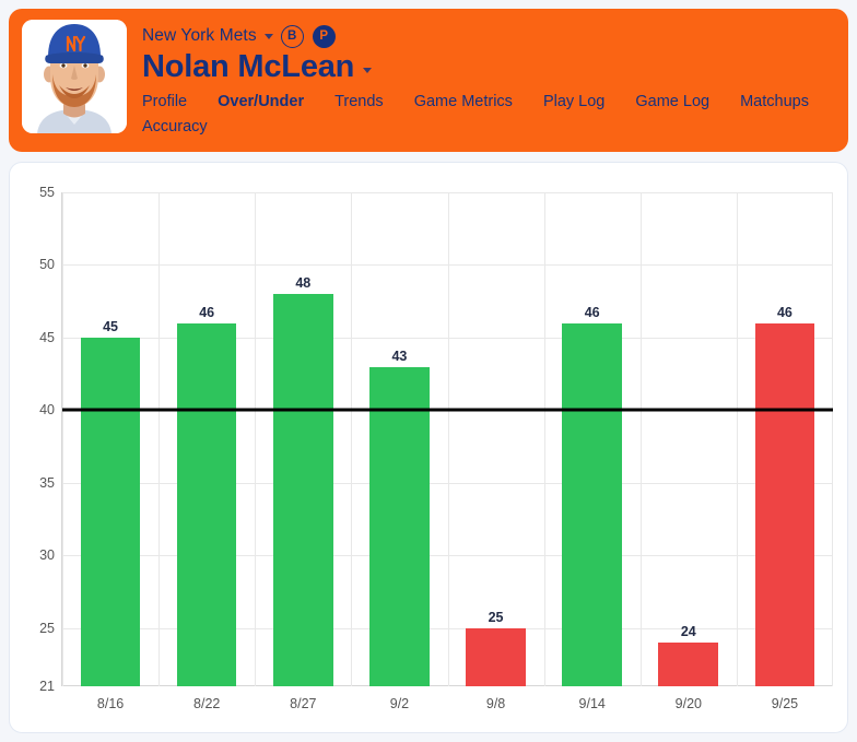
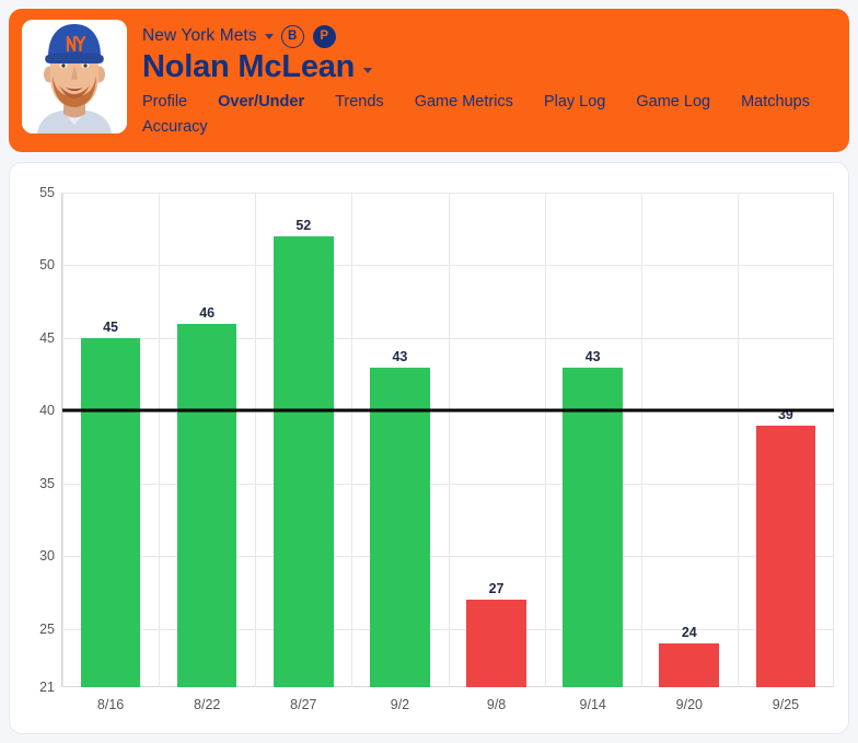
8/27: 48 -> 52
9/8: 25 -> 27
9/14: 46 -> 43
9/25: 46 -> 39
